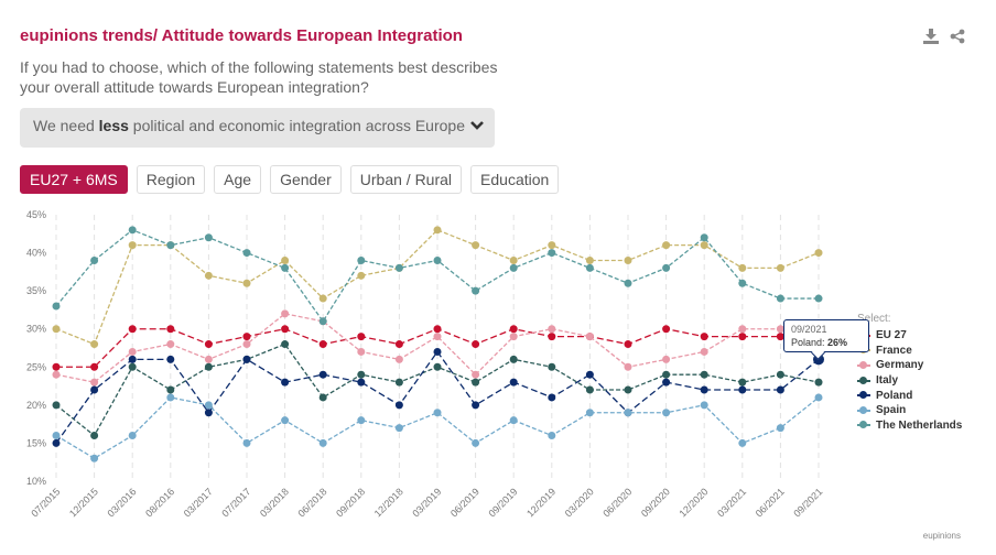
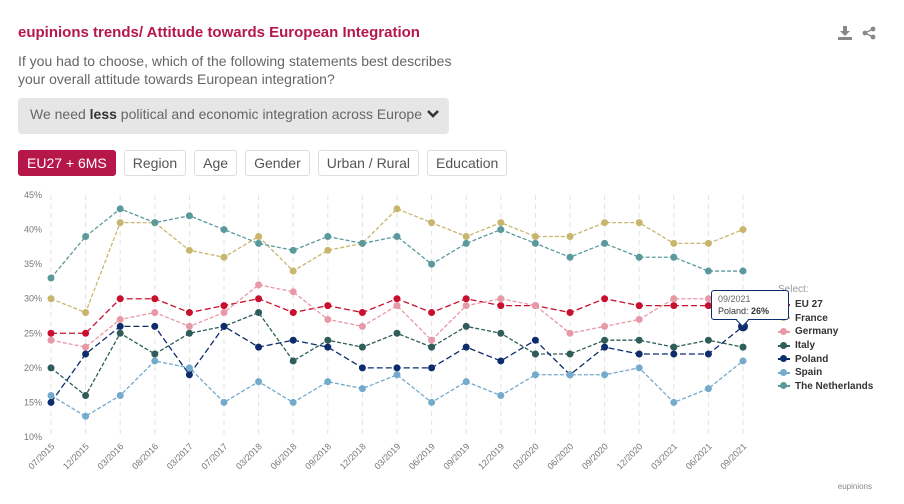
The Netherlands/06/2018: 31% -> 37%
Poland/03/2019: 27% -> 20%
The Netherlands/12/2020: 42% -> 36%
